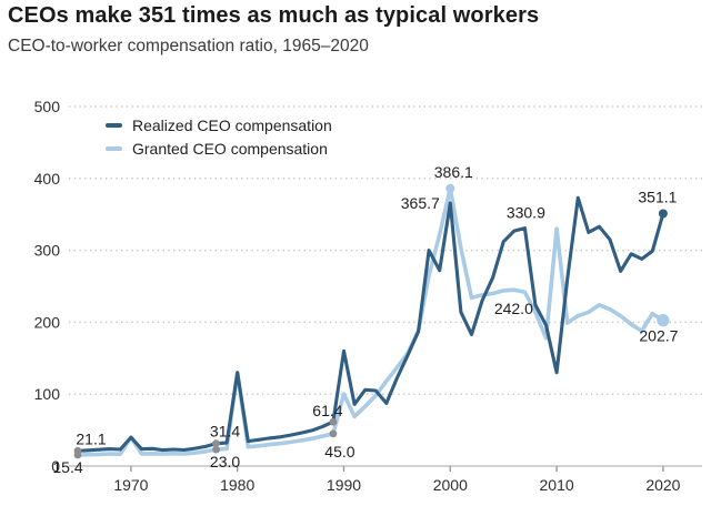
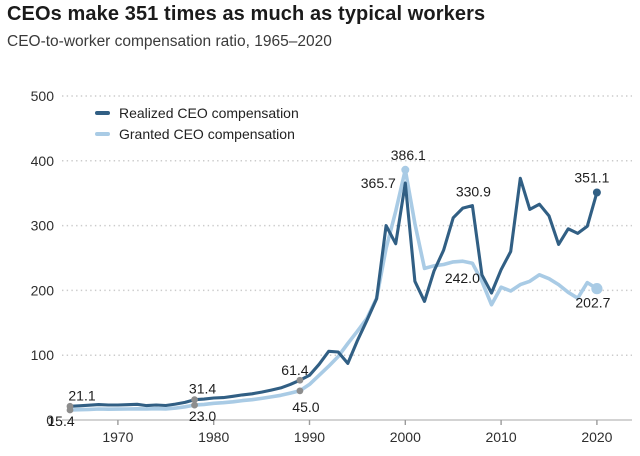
Realized CEO compensation/1970: 40 -> 20
Granted CEO compensation/1970: 40 -> 20
Realized CEO compensation/1980: 130 -> 30
Granted CEO compensation/1980: 130 -> 30
Realized CEO compensation/1990: 160 -> 70
Granted CEO compensation/1990: 100 -> 60
Realized CEO compensation/2010: 130 -> 230
Granted CEO compensation/2010: 330 -> 200
